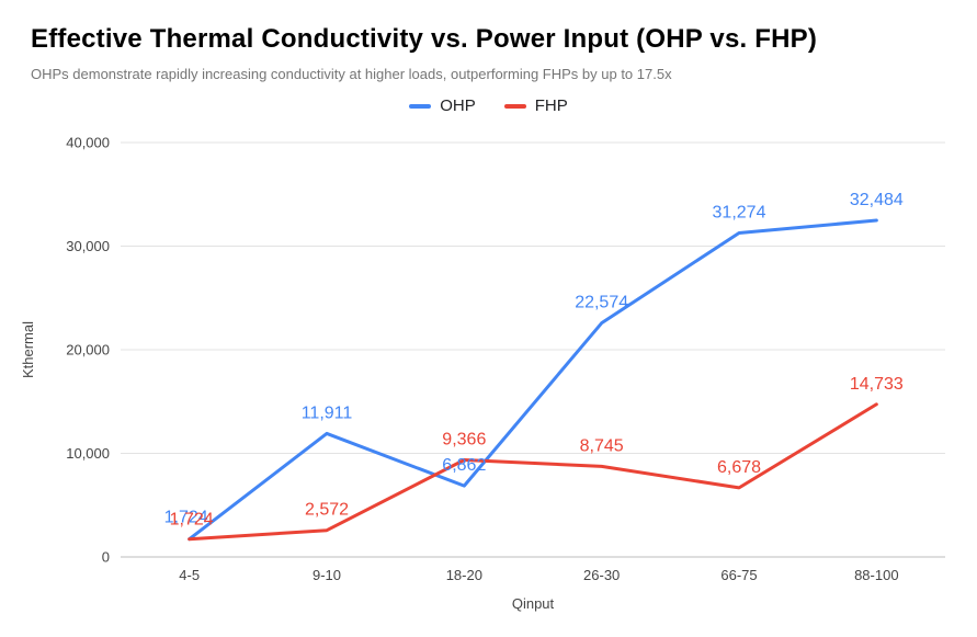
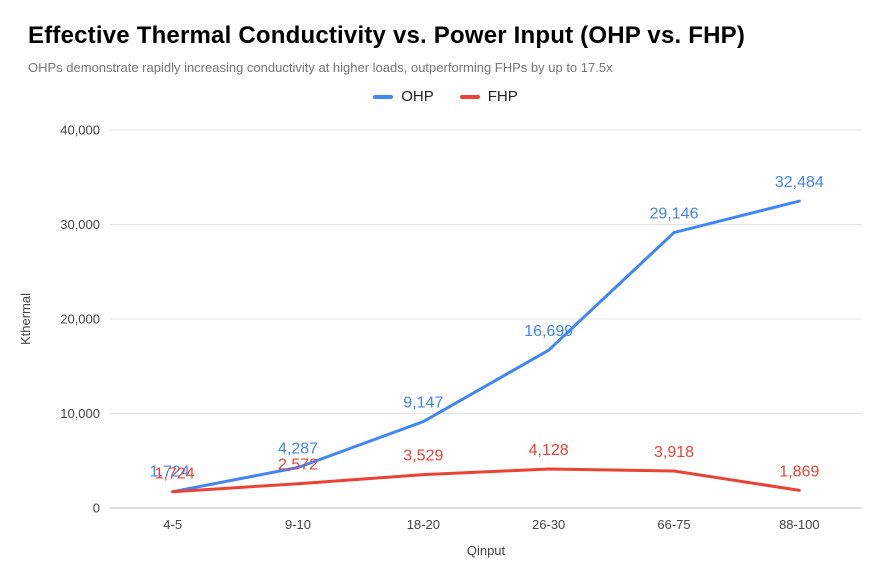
OHP/9-10: 11,911 -> 4,287
OHP/18-20: 6,862 -> 9,147
FHP/18-20: 9,366 -> 3,529
OHP/26-30: 22,574 -> 16,699
FHP/26-30: 8,745 -> 4,128
OHP/66-75: 31,274 -> 29,146
FHP/66-75: 6,678 -> 3,918
FHP/88-100: 14,733 -> 1,869
